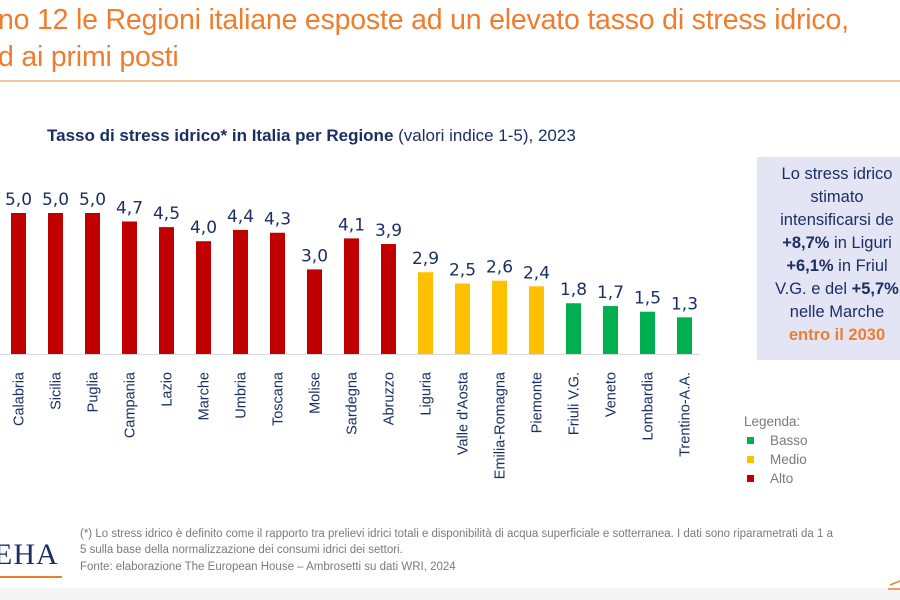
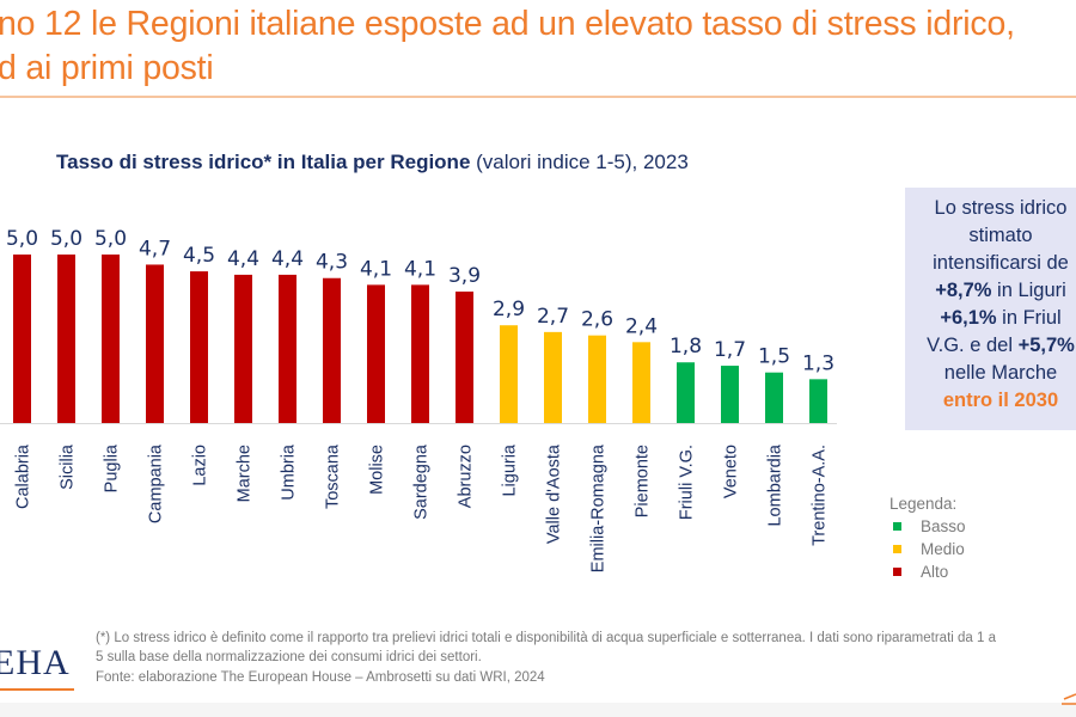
Marche: 4,0 -> 4,4
Molise: 3,0 -> 4,1
Valle d'Aosta: 2,5 -> 2,7
